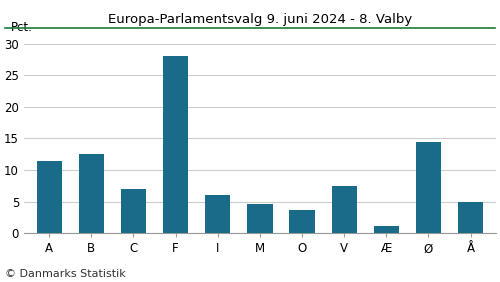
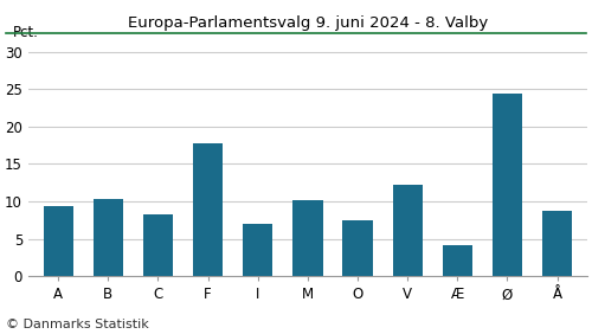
A: 11.5 -> 9.4
B: 12.5 -> 10.4
C: 7.0 -> 8.2
F: 28.0 -> 17.8
I: 6.0 -> 7.0
M: 4.7 -> 10.2
O: 3.6 -> 7.4
V: 7.4 -> 12.2
Æ: 1.2 -> 4.2
Ø: 14.5 -> 24.4
Å: 5.0 -> 8.8
